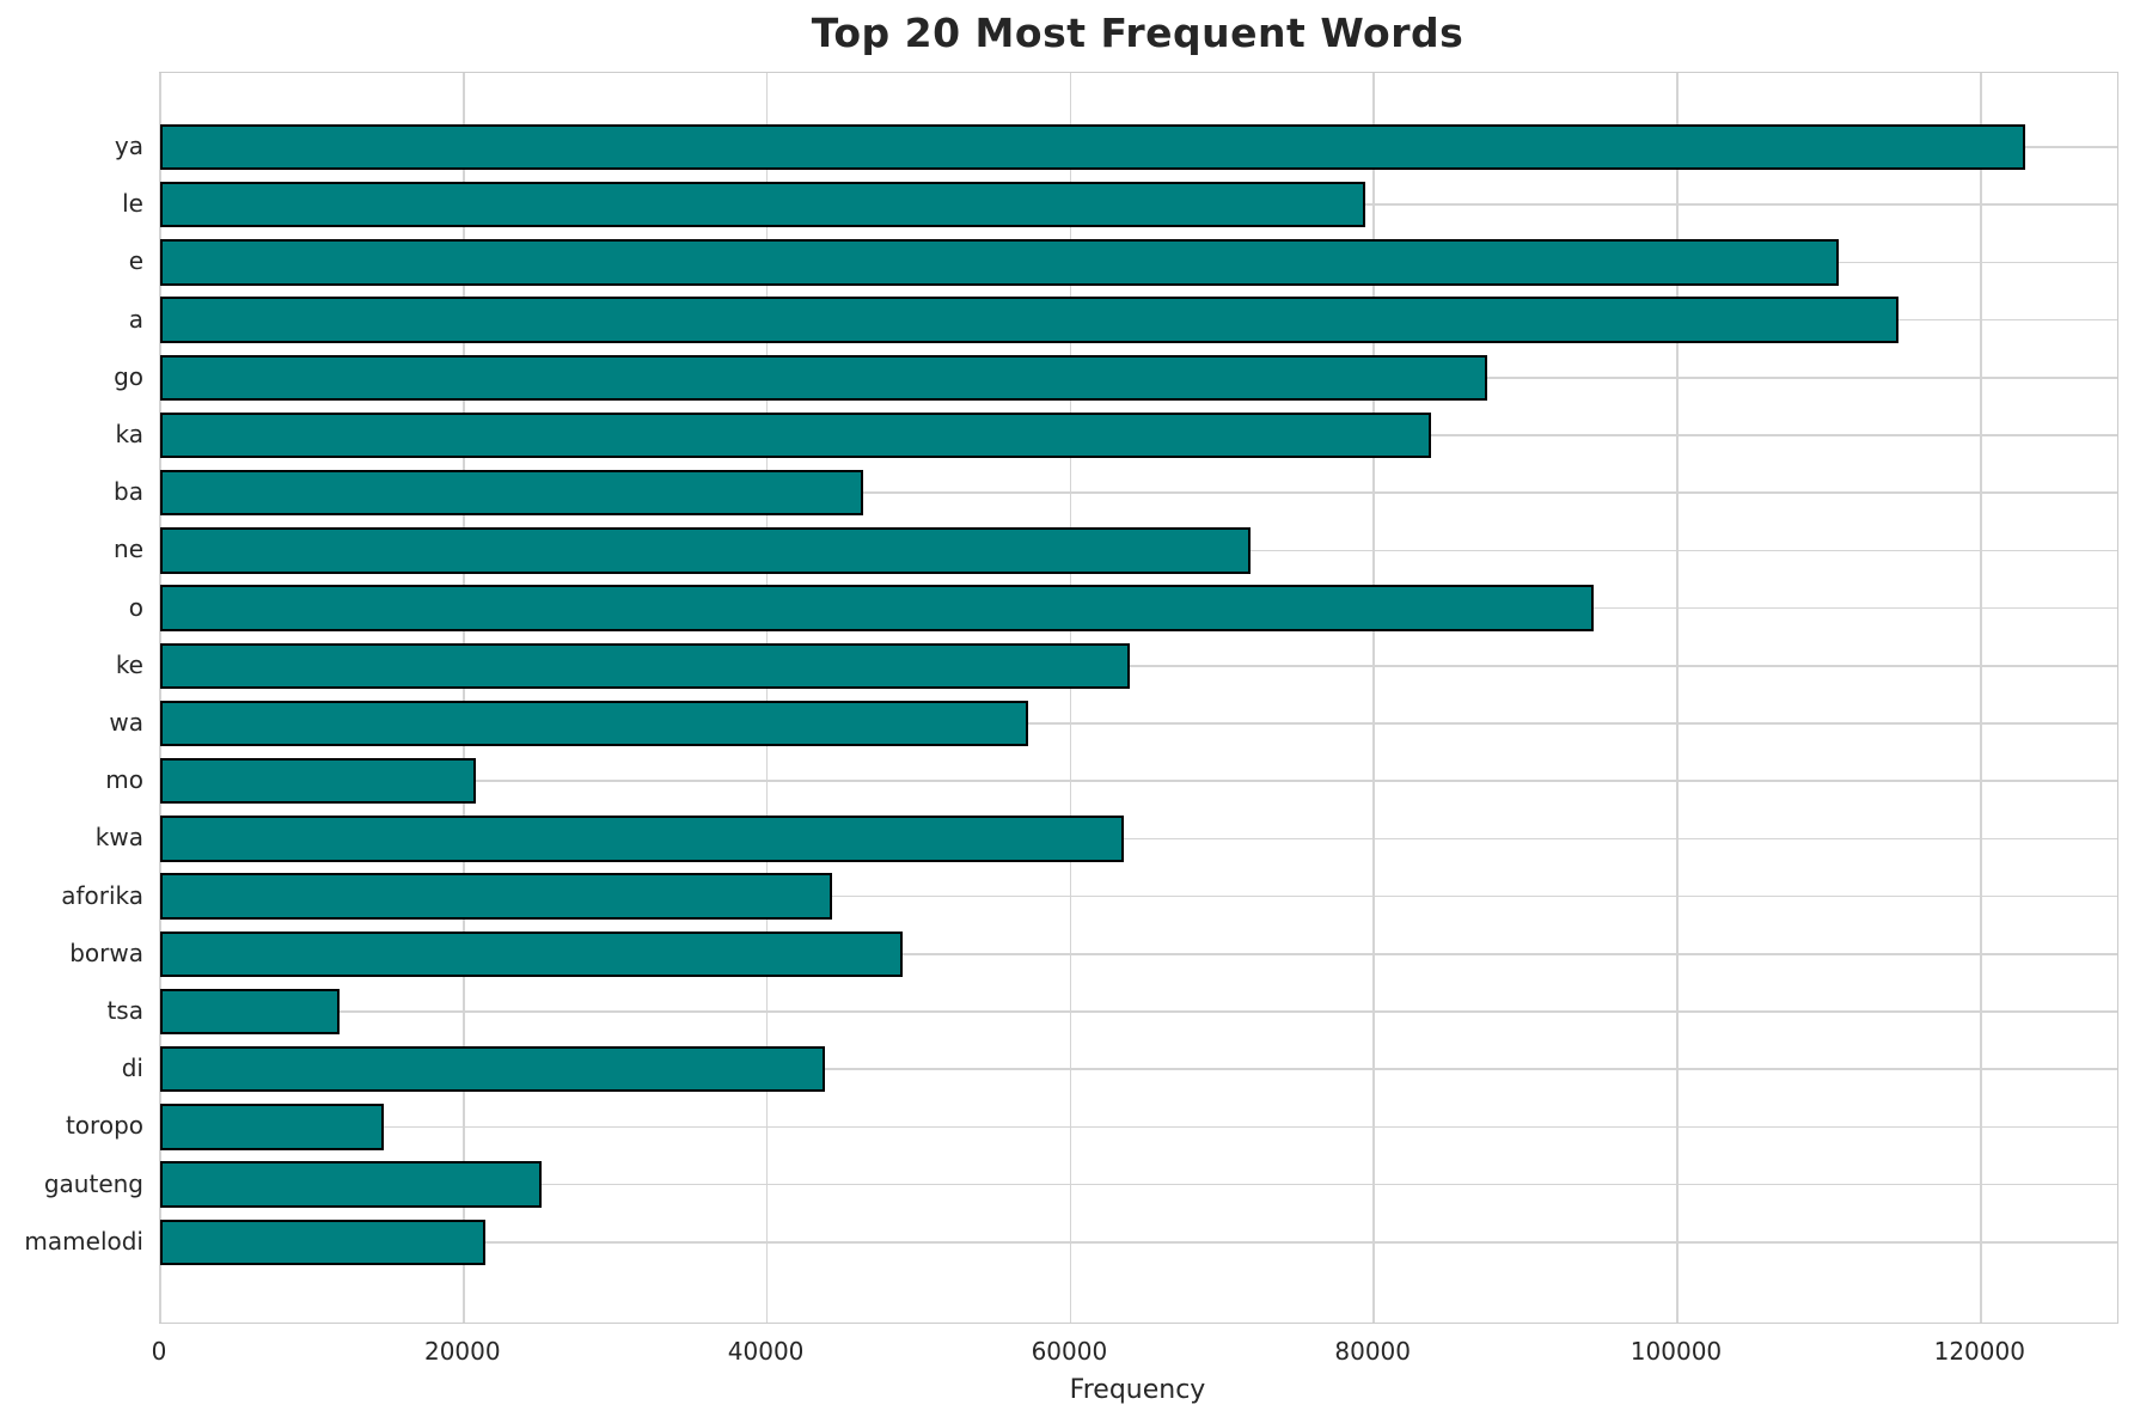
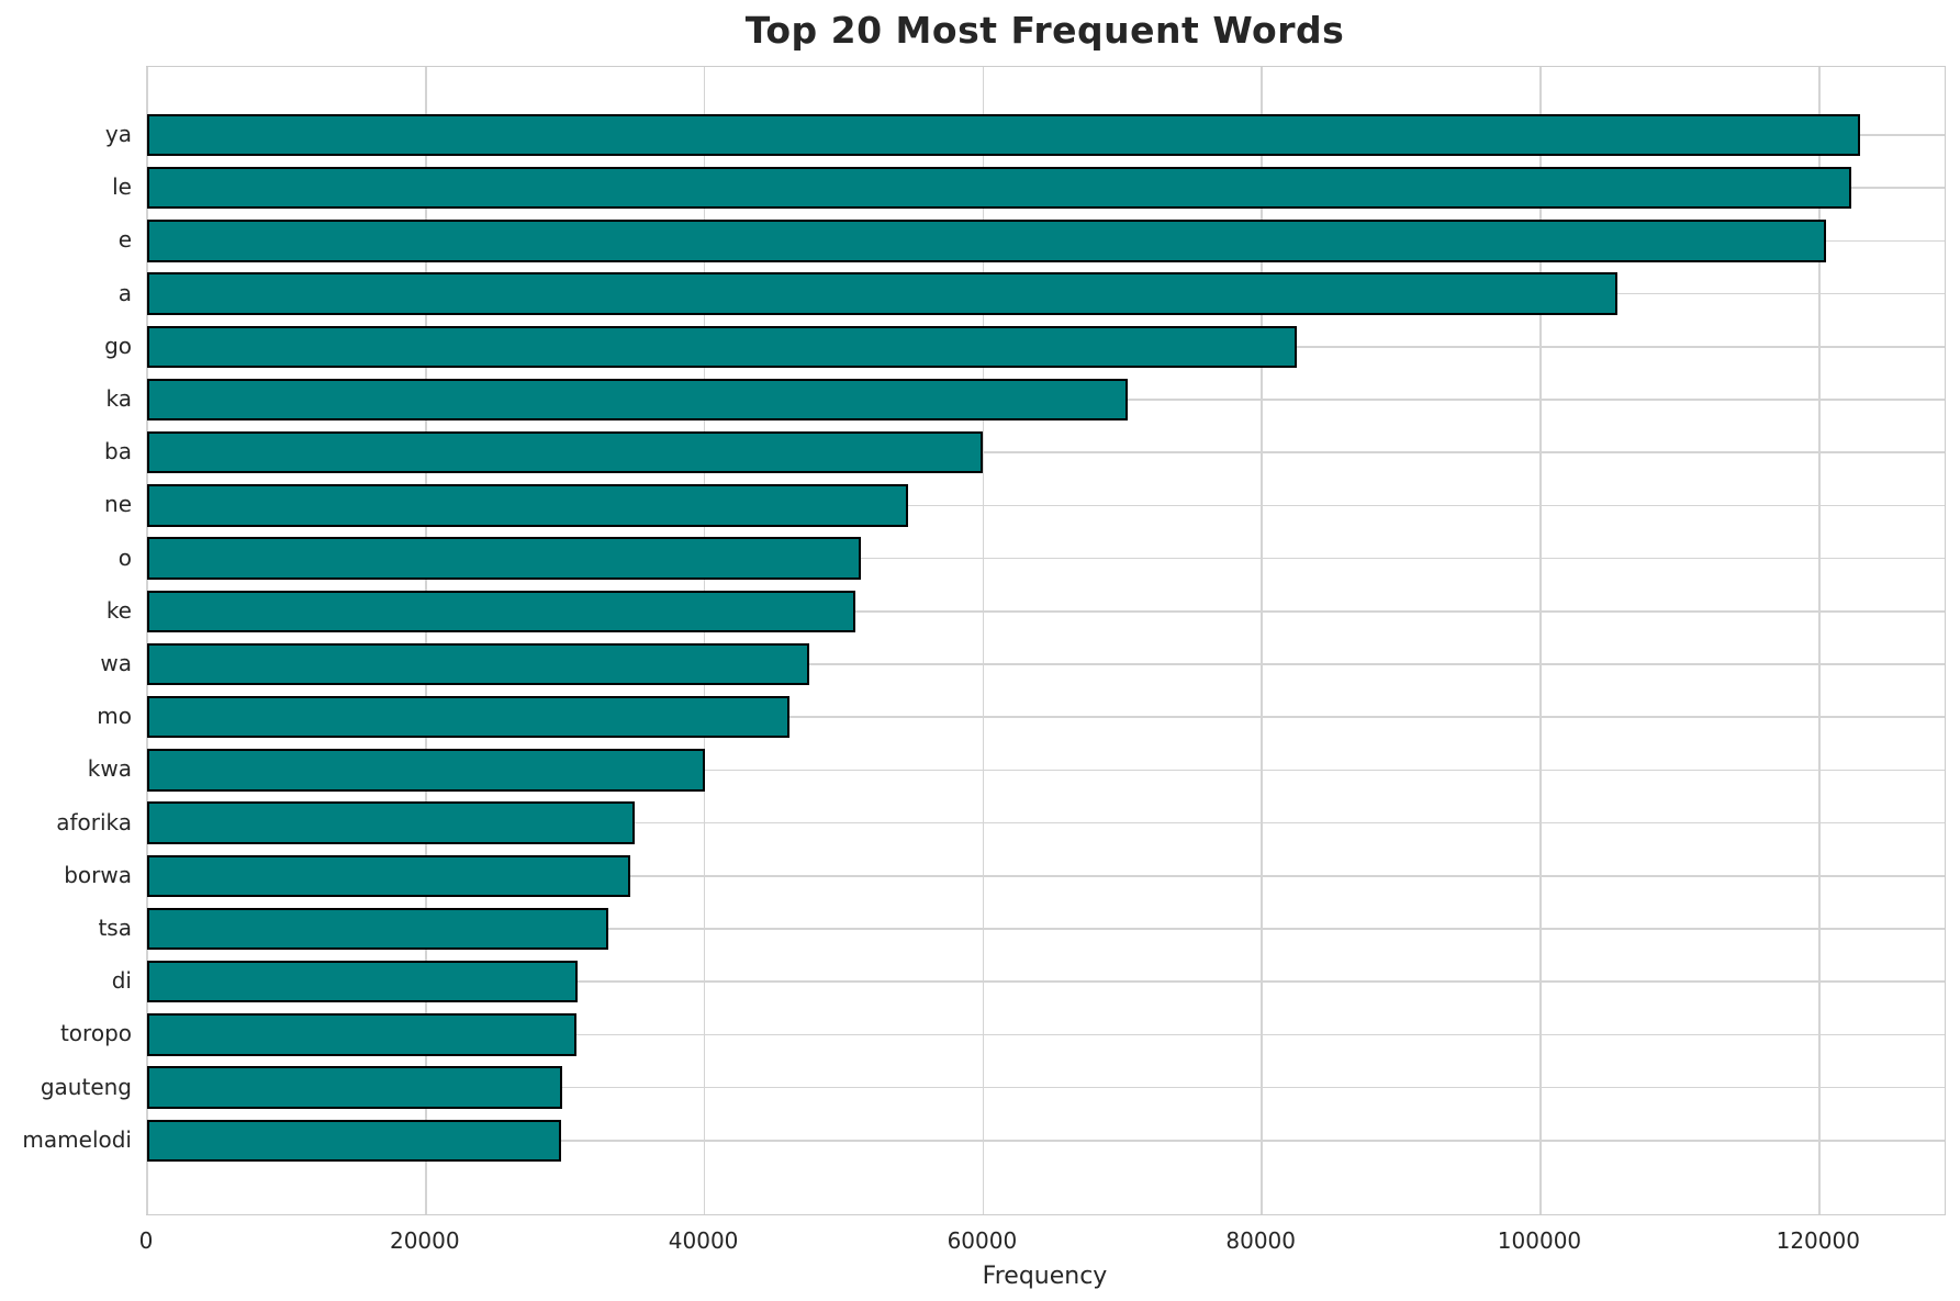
le: 79400 -> 122300
e: 110600 -> 120500
a: 114600 -> 105500
go: 87500 -> 82500
ka: 83800 -> 70400
ba: 46300 -> 60000
ne: 71900 -> 54600
o: 94500 -> 51200
ke: 63900 -> 50800
wa: 57200 -> 47500
mo: 20800 -> 46100
kwa: 63500 -> 40000
aforika: 44300 -> 35000
borwa: 48900 -> 34700
tsa: 11800 -> 33100
di: 43800 -> 30900
toropo: 14700 -> 30800
gauteng: 25100 -> 29800
mamelodi: 21400 -> 29700
